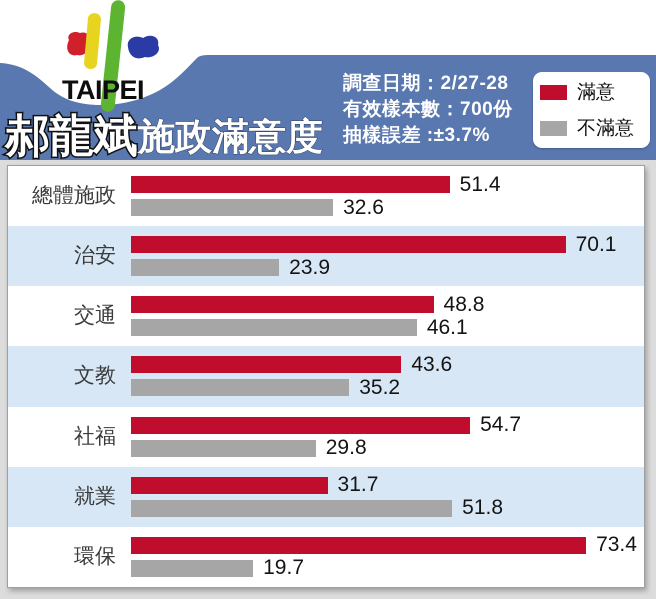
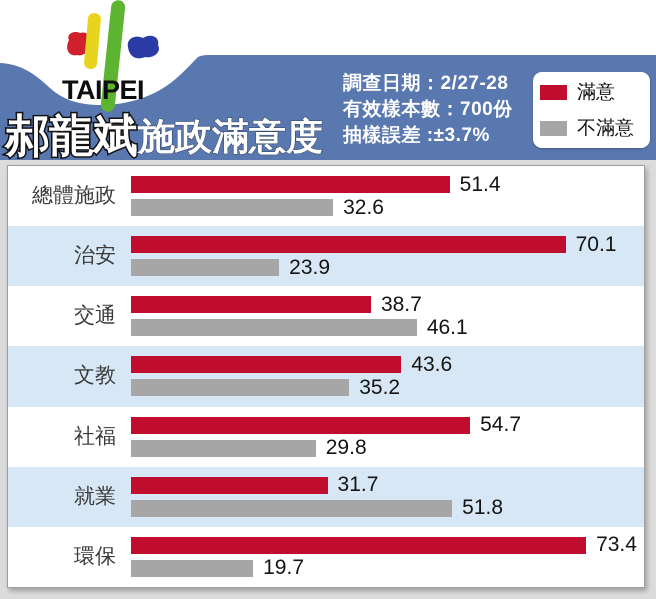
滿意/交通: 48.8 -> 38.7
